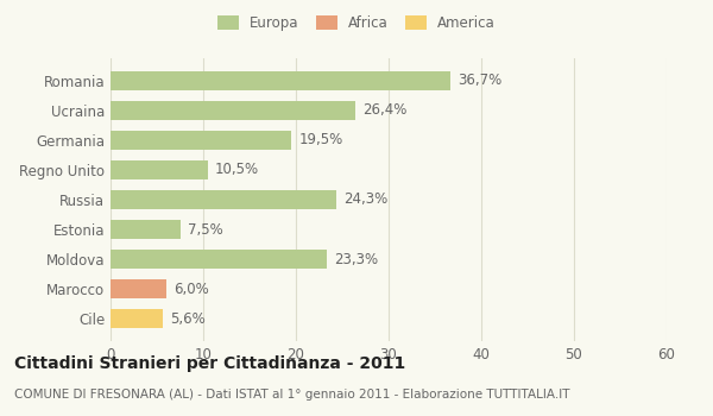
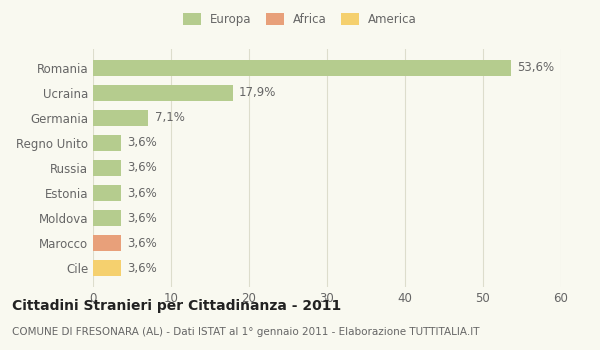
Romania: 36,7% -> 53,6%
Ucraina: 26,4% -> 17,9%
Germania: 19,5% -> 7,1%
Regno Unito: 10,5% -> 3,6%
Russia: 24,3% -> 3,6%
Estonia: 7,5% -> 3,6%
Moldova: 23,3% -> 3,6%
Marocco: 6,0% -> 3,6%
Cile: 5,6% -> 3,6%
